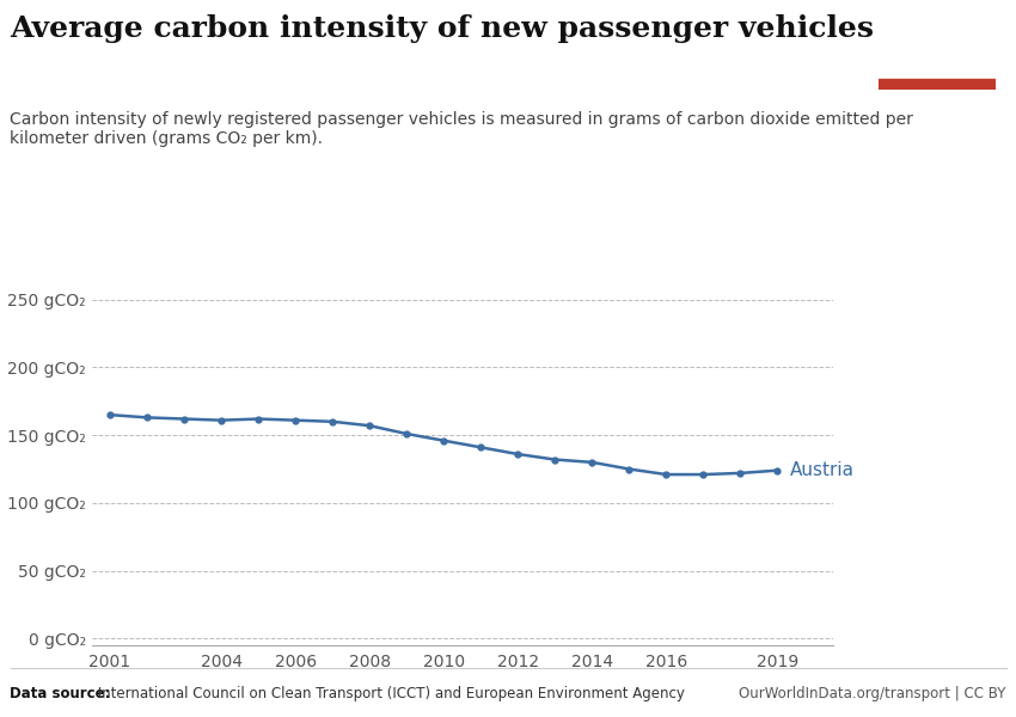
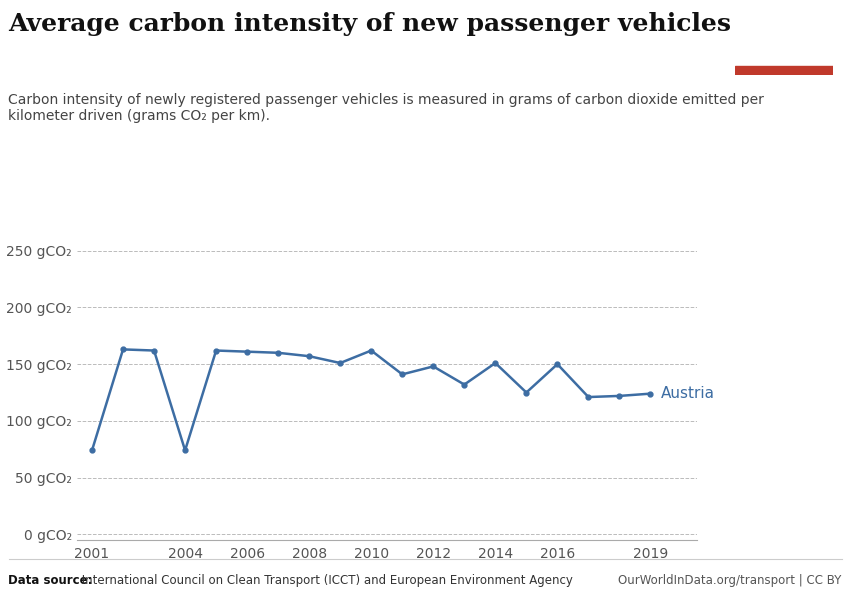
2001: 165 gCO₂ -> 74 gCO₂
2004: 161 gCO₂ -> 74 gCO₂
2010: 146 gCO₂ -> 162 gCO₂
2012: 136 gCO₂ -> 148 gCO₂
2014: 130 gCO₂ -> 151 gCO₂
2016: 121 gCO₂ -> 150 gCO₂
